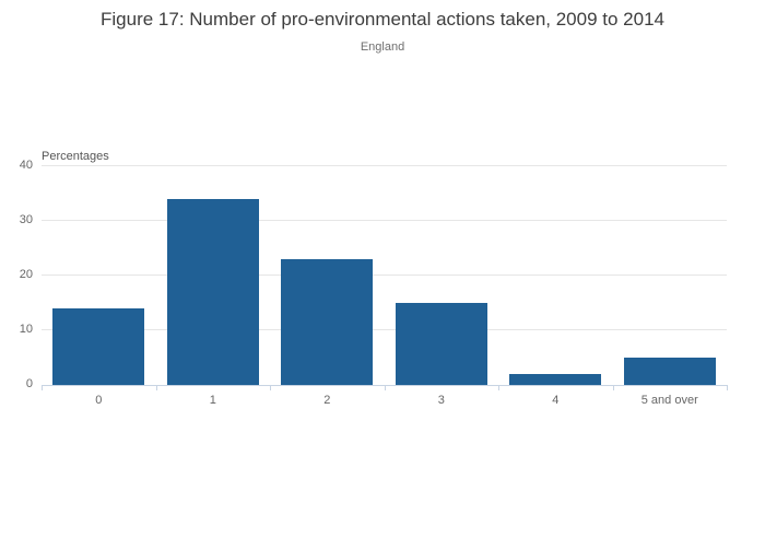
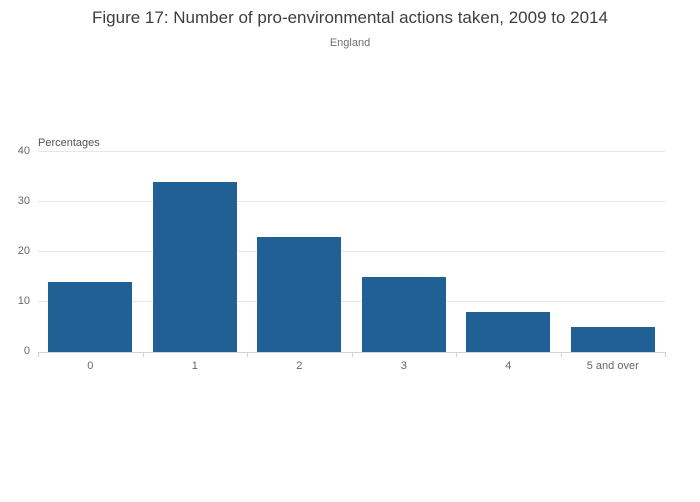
4: 2 -> 8
